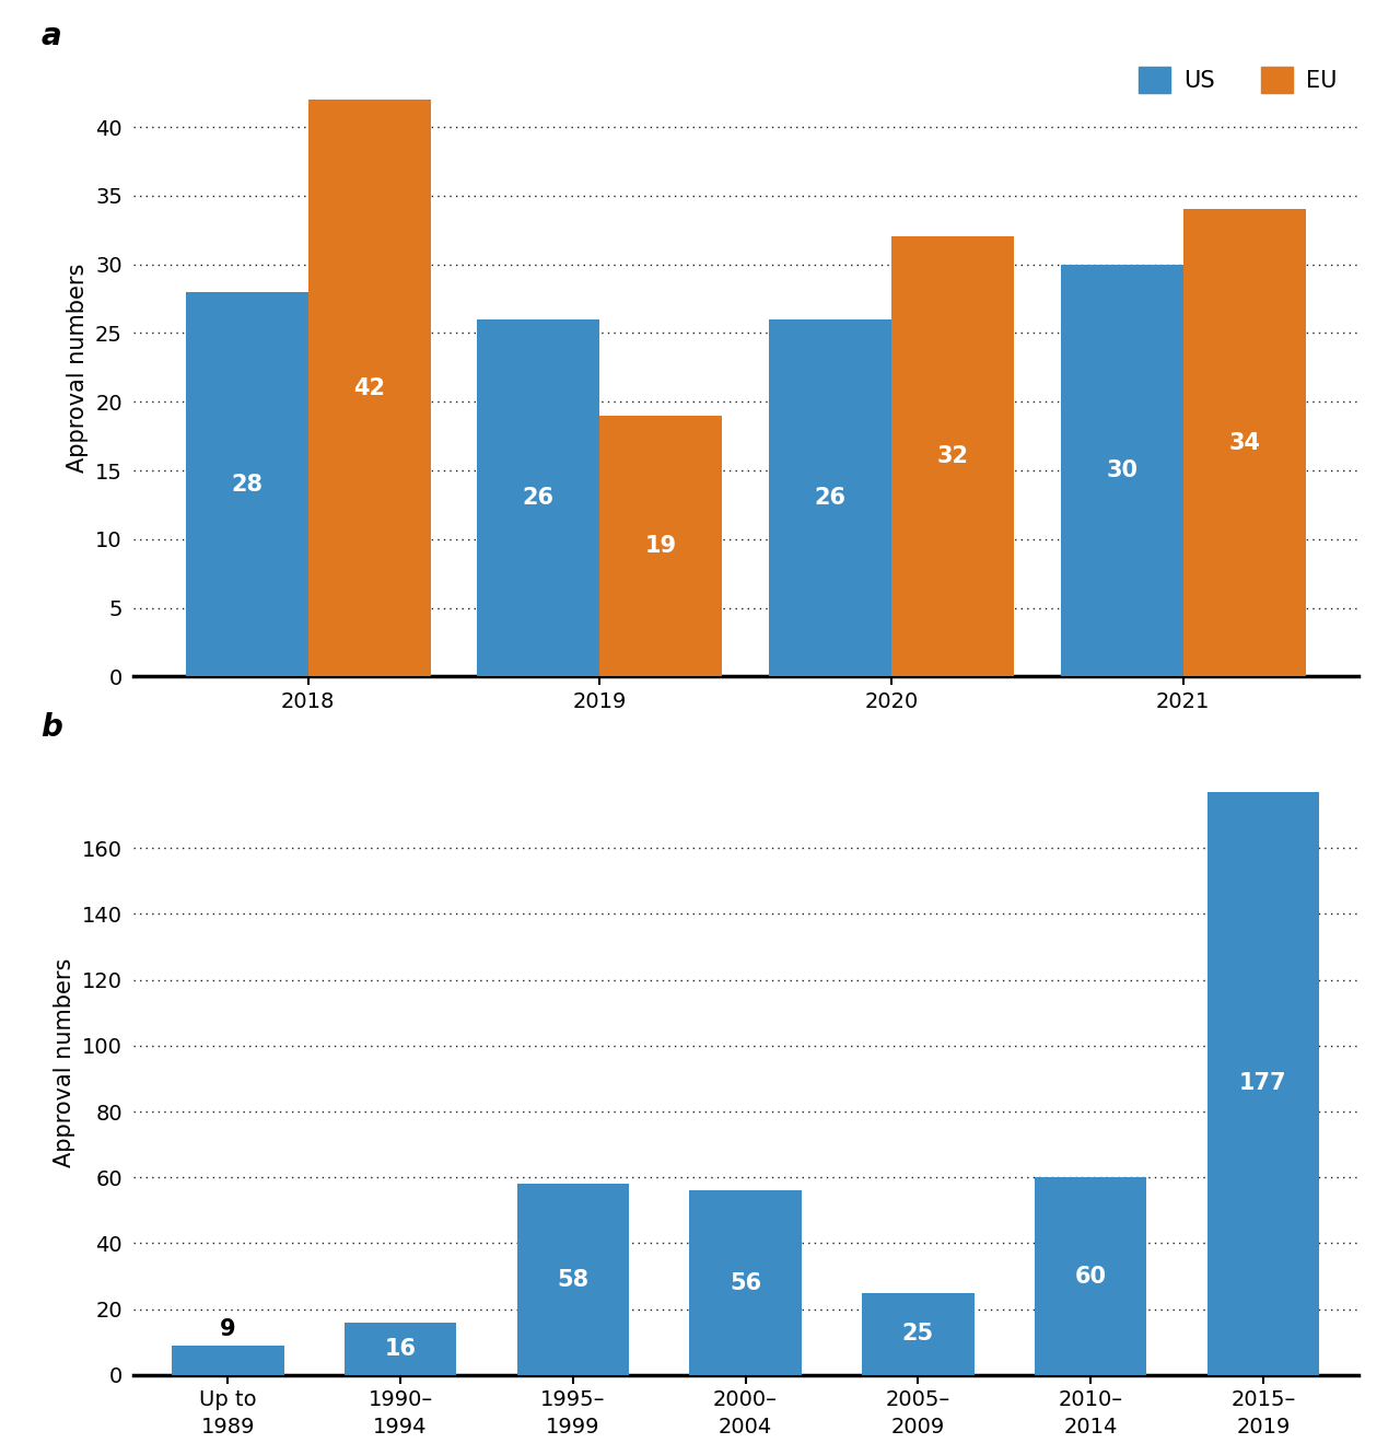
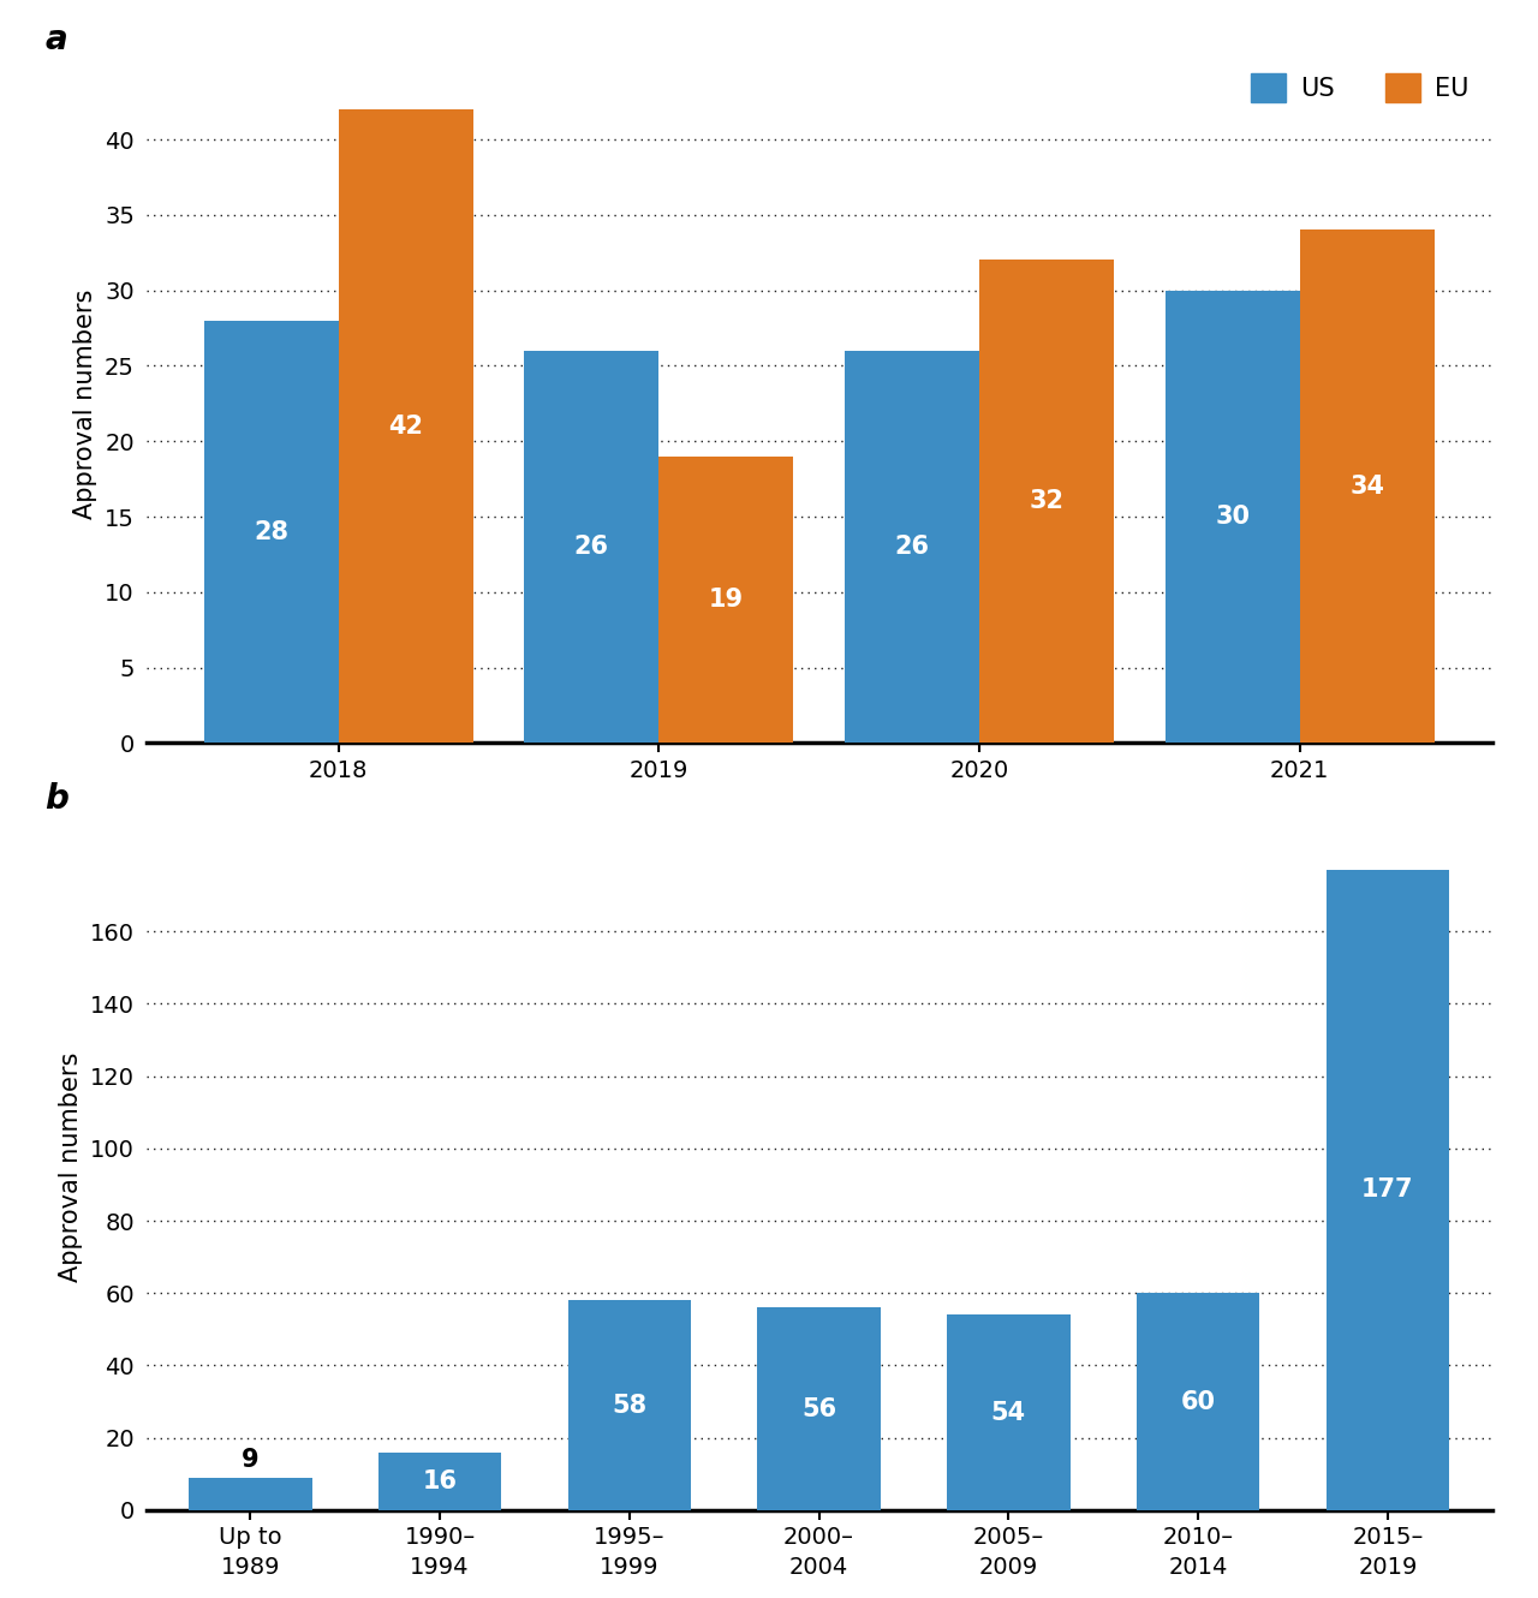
2005– 2009: 25 -> 54
